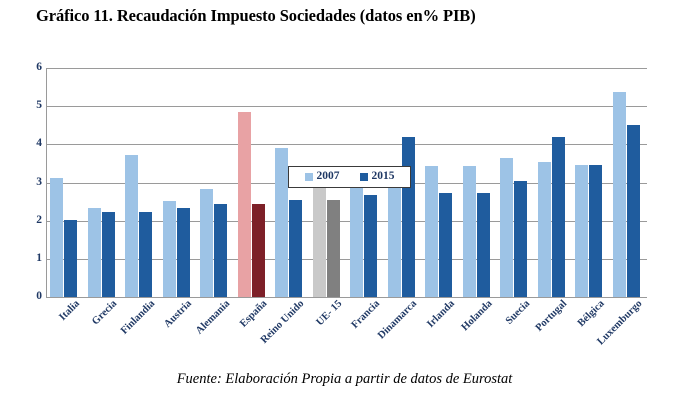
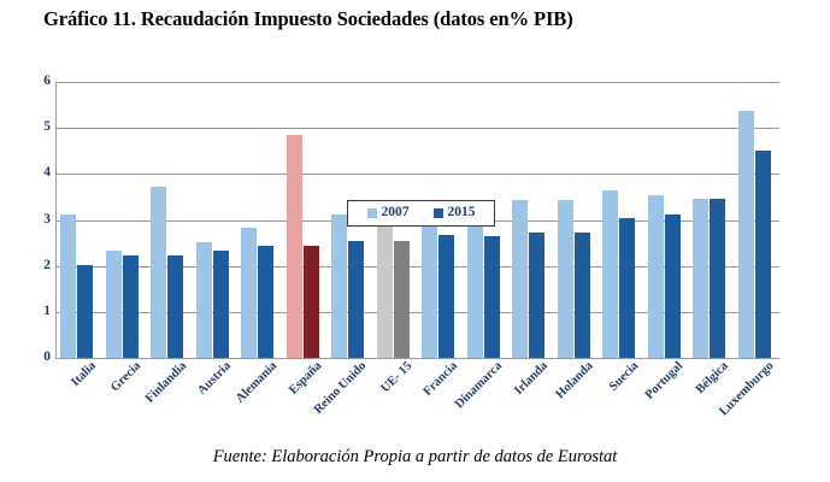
2007/Reino Unido: 3.9 -> 3.1
2015/Dinamarca: 4.2 -> 2.6
2015/Portugal: 4.2 -> 3.1
